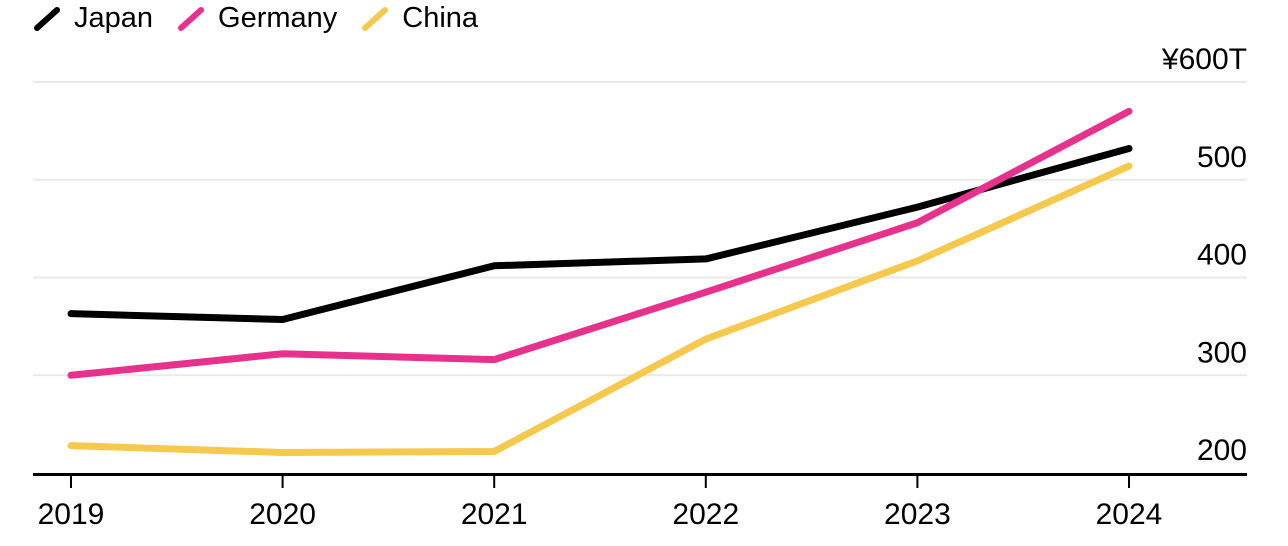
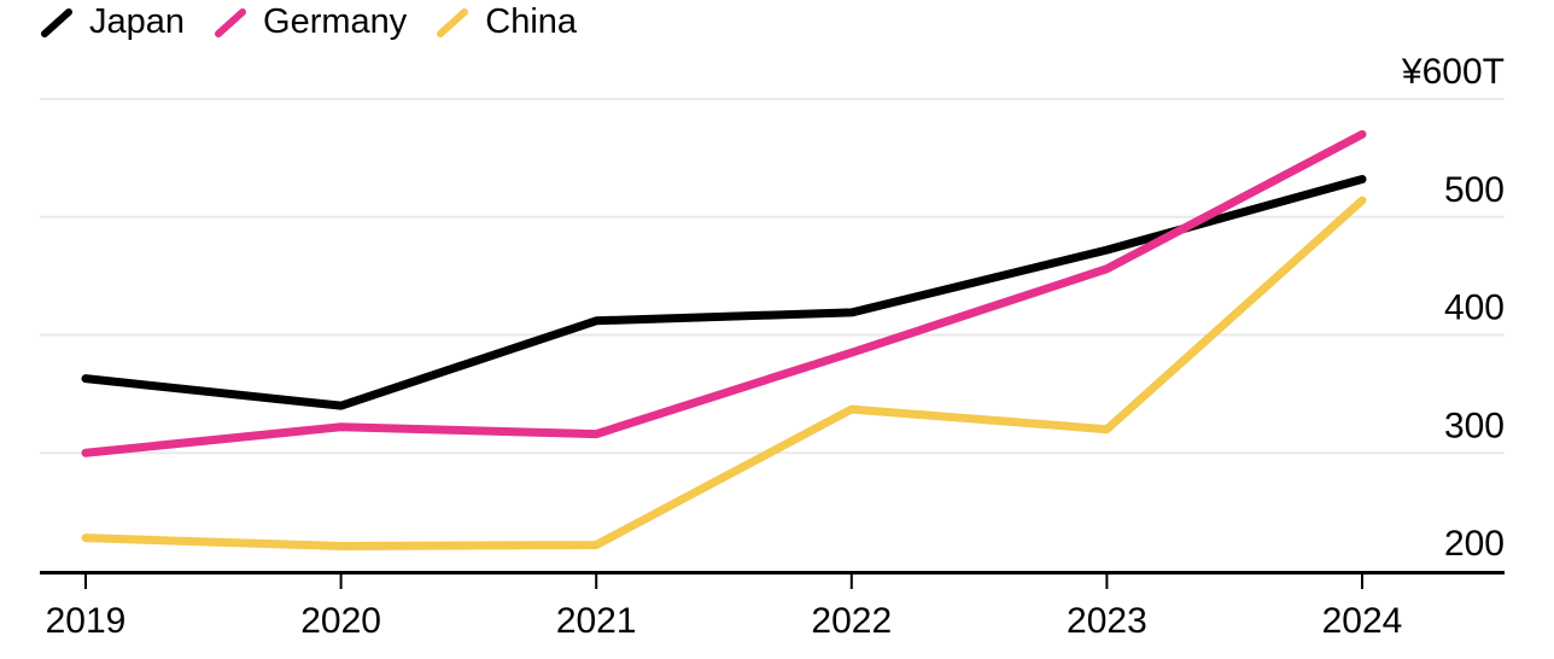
Japan/2020: 360 -> 340
China/2023: 420 -> 320
